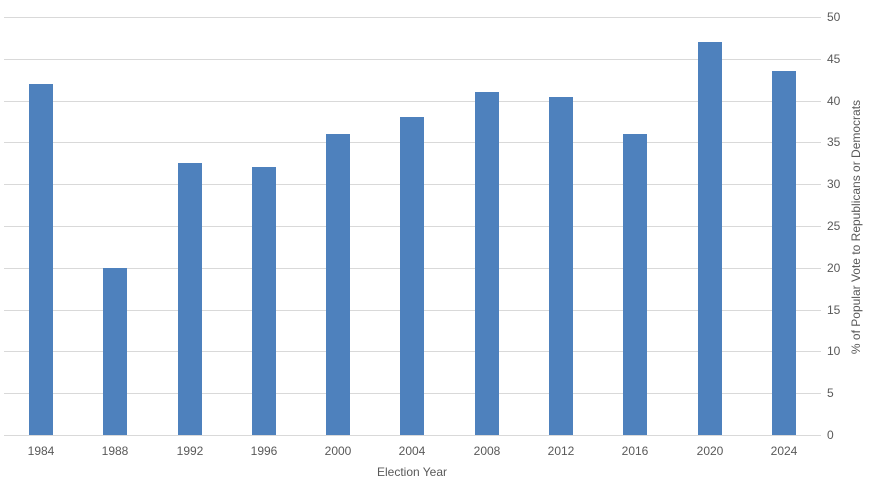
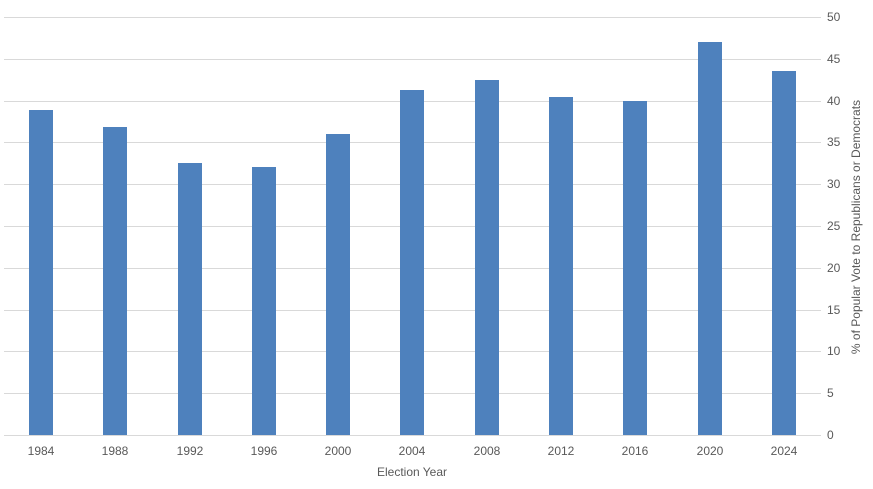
1984: 42 -> 39
1988: 20 -> 37
2004: 38 -> 41
2008: 41 -> 42
2016: 36 -> 40
